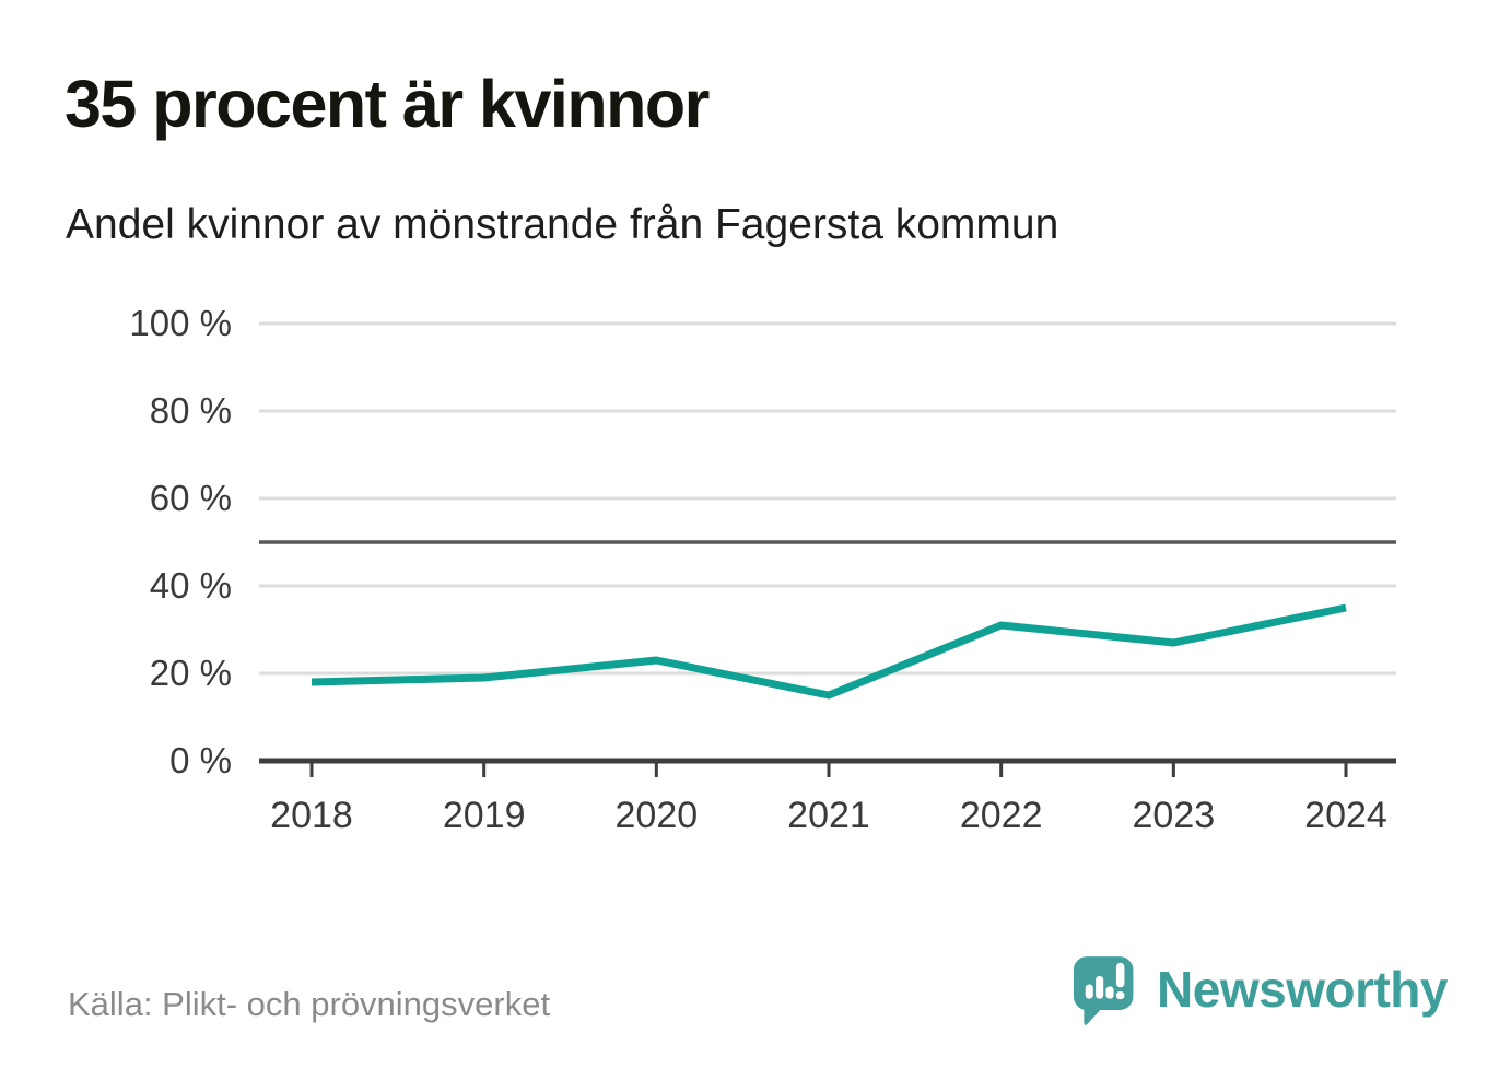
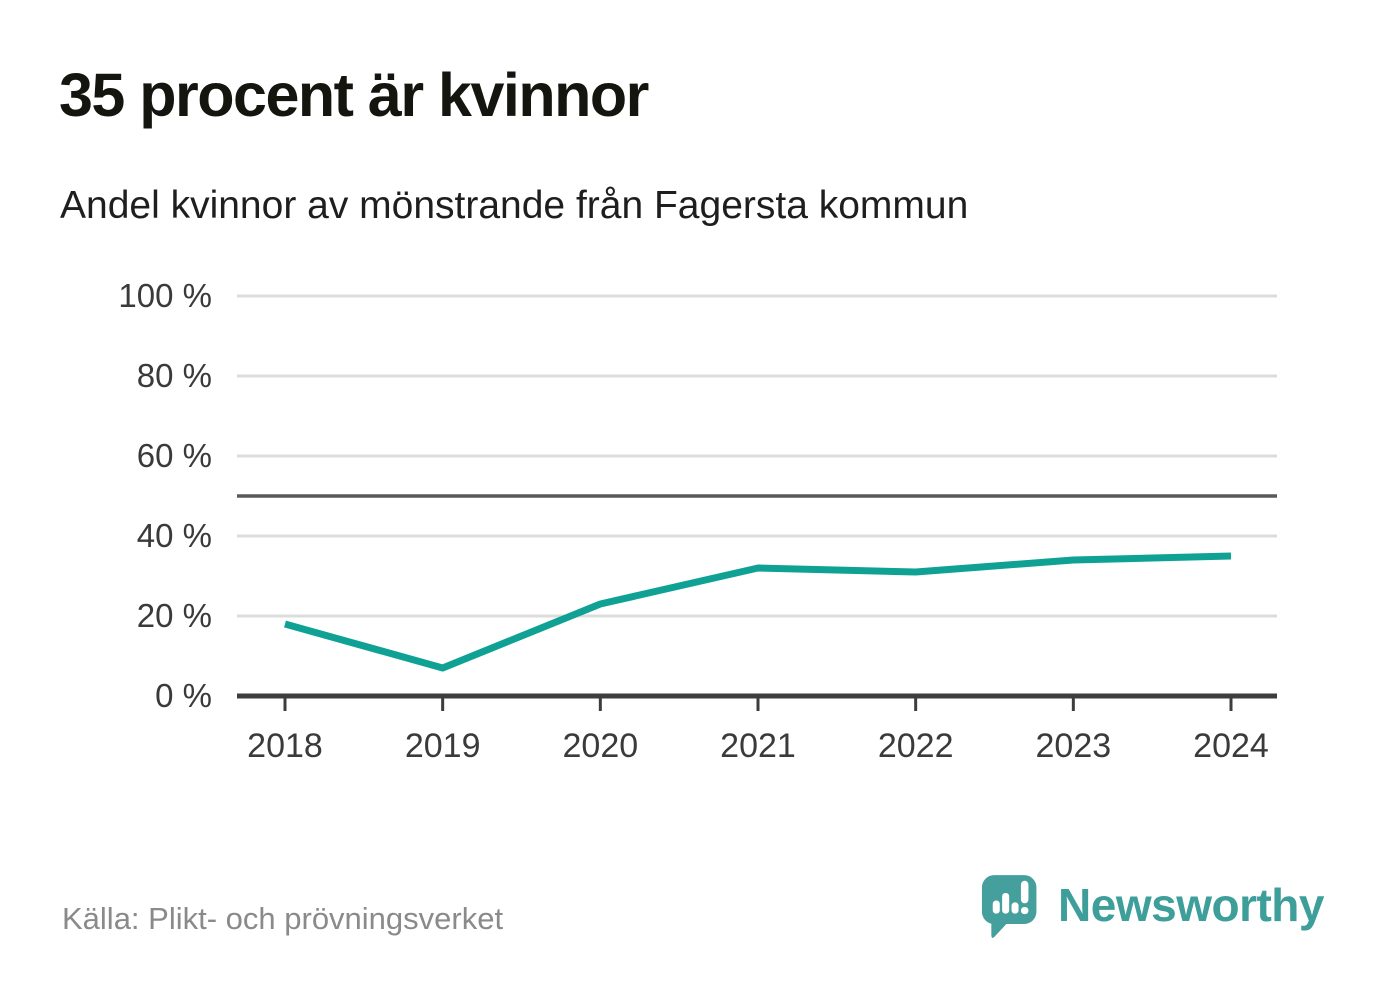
2019: 19% -> 7%
2021: 15% -> 32%
2023: 27% -> 34%
